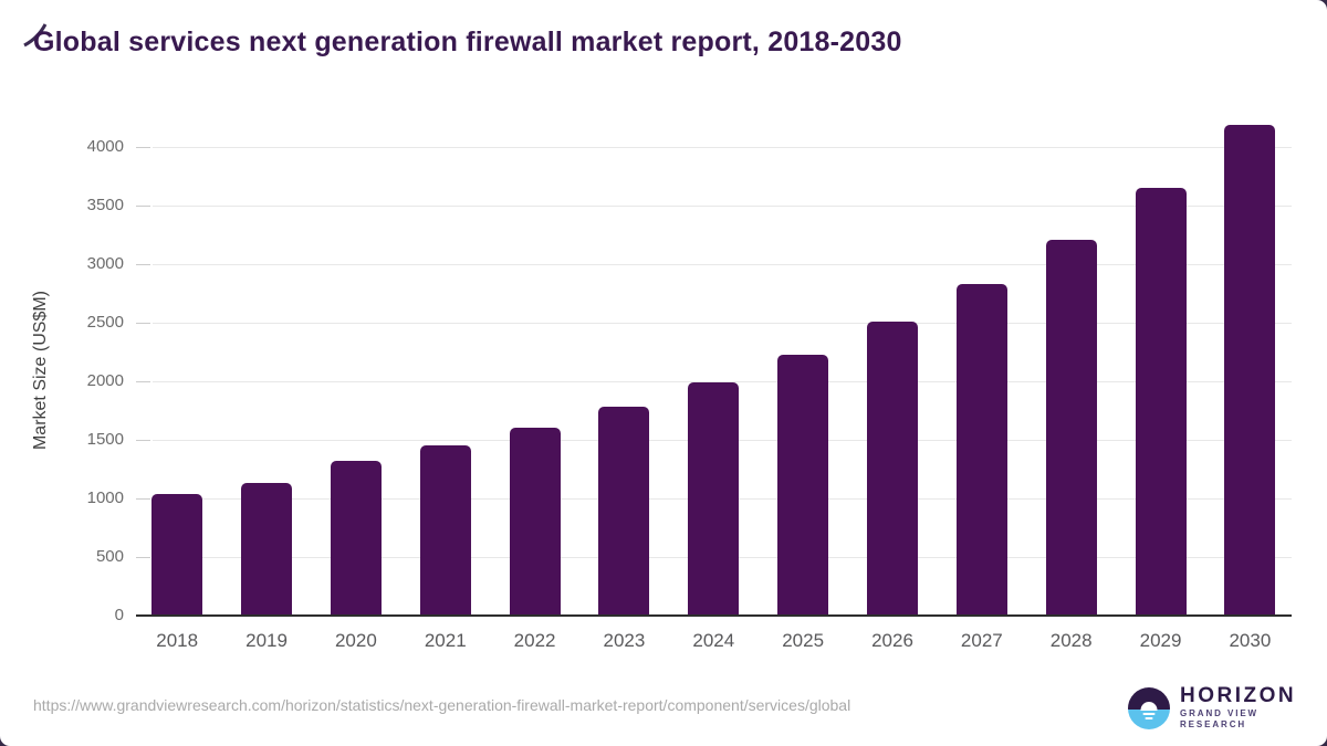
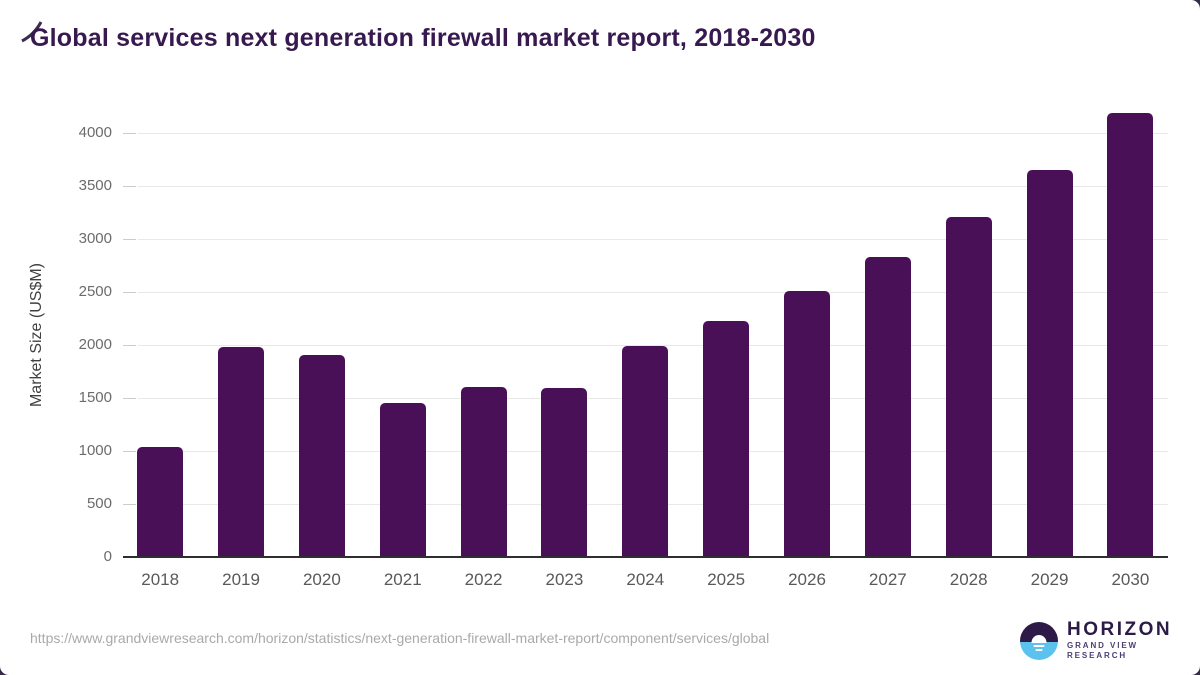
2019: 1140 -> 1980
2020: 1320 -> 1910
2023: 1780 -> 1590
